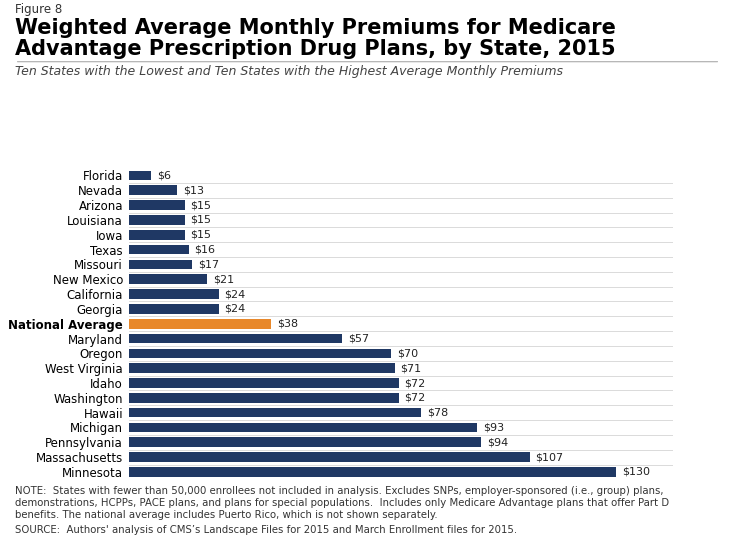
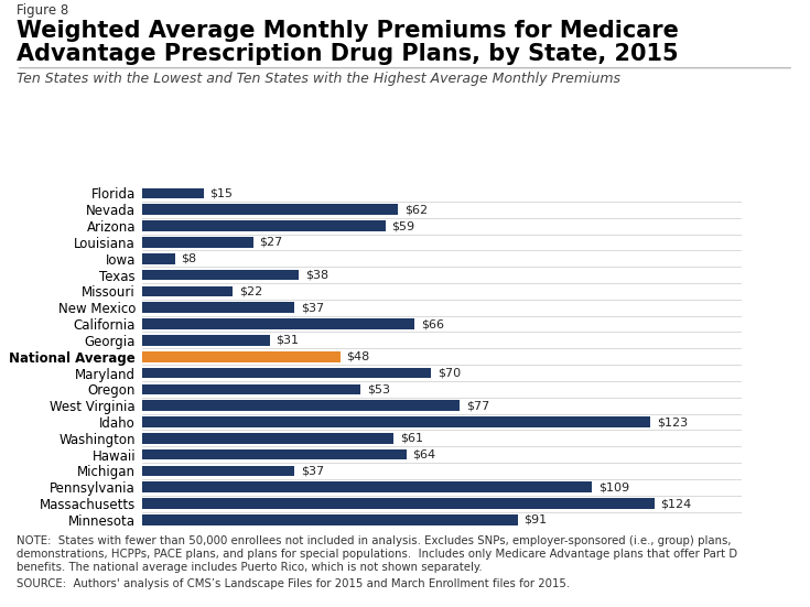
Florida: $6 -> $15
Nevada: $13 -> $62
Arizona: $15 -> $59
Louisiana: $15 -> $27
Iowa: $15 -> $8
Texas: $16 -> $38
Missouri: $17 -> $22
New Mexico: $21 -> $37
California: $24 -> $66
Georgia: $24 -> $31
National Average: $38 -> $48
Maryland: $57 -> $70
Oregon: $70 -> $53
West Virginia: $71 -> $77
Idaho: $72 -> $123
Washington: $72 -> $61
Hawaii: $78 -> $64
Michigan: $93 -> $37
Pennsylvania: $94 -> $109
Massachusetts: $107 -> $124
Minnesota: $130 -> $91
